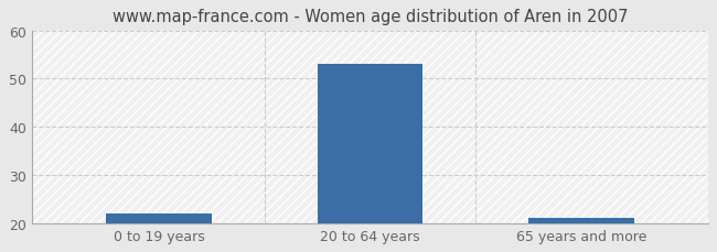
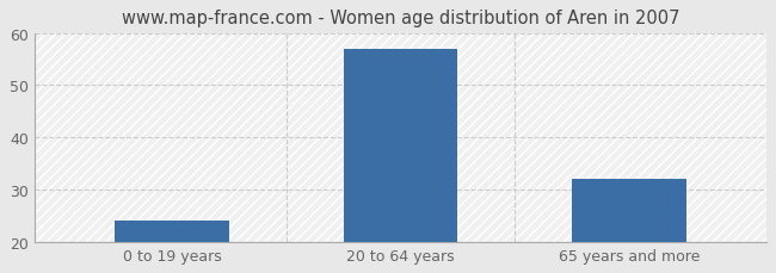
0 to 19 years: 22 -> 24
20 to 64 years: 53 -> 57
65 years and more: 21 -> 32
